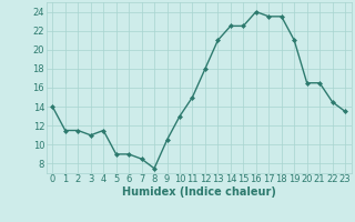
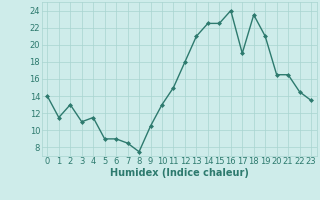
2: 11.5 -> 13.0
17: 23.5 -> 19.0
